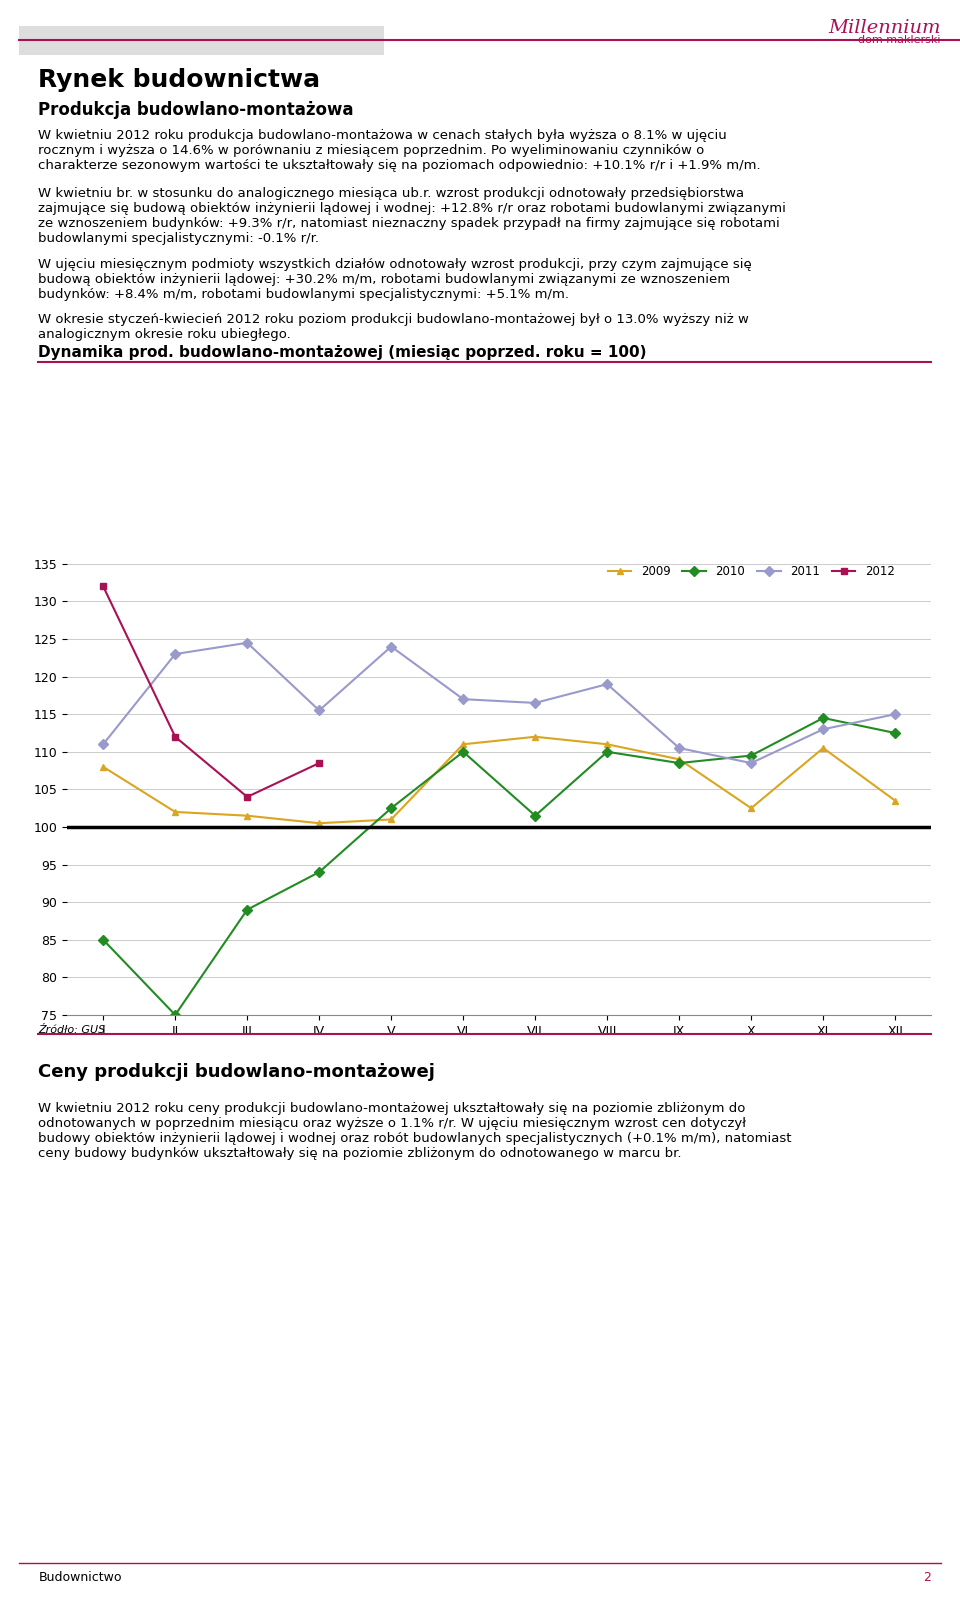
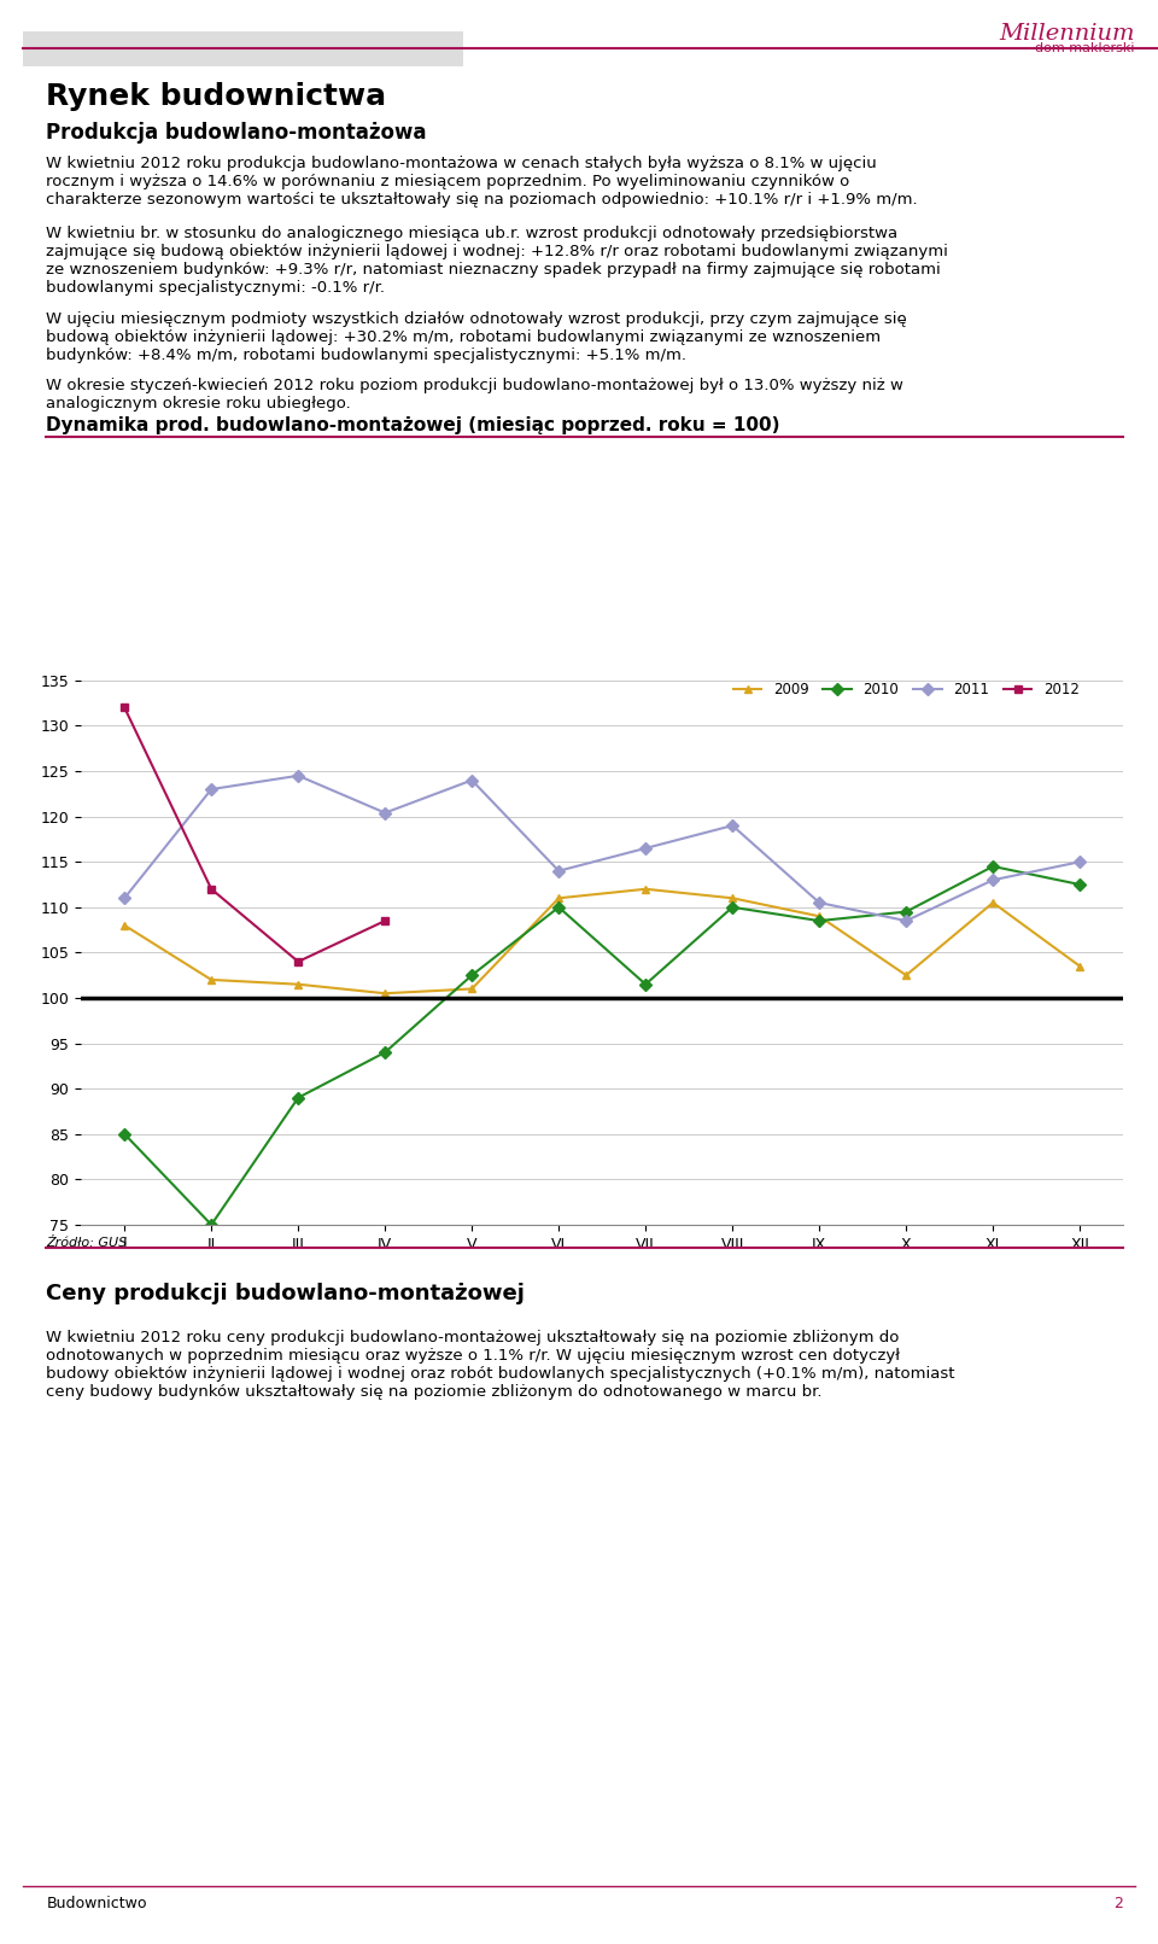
2011/IV: 115.5 -> 120.4
2011/VI: 117.0 -> 114.0
